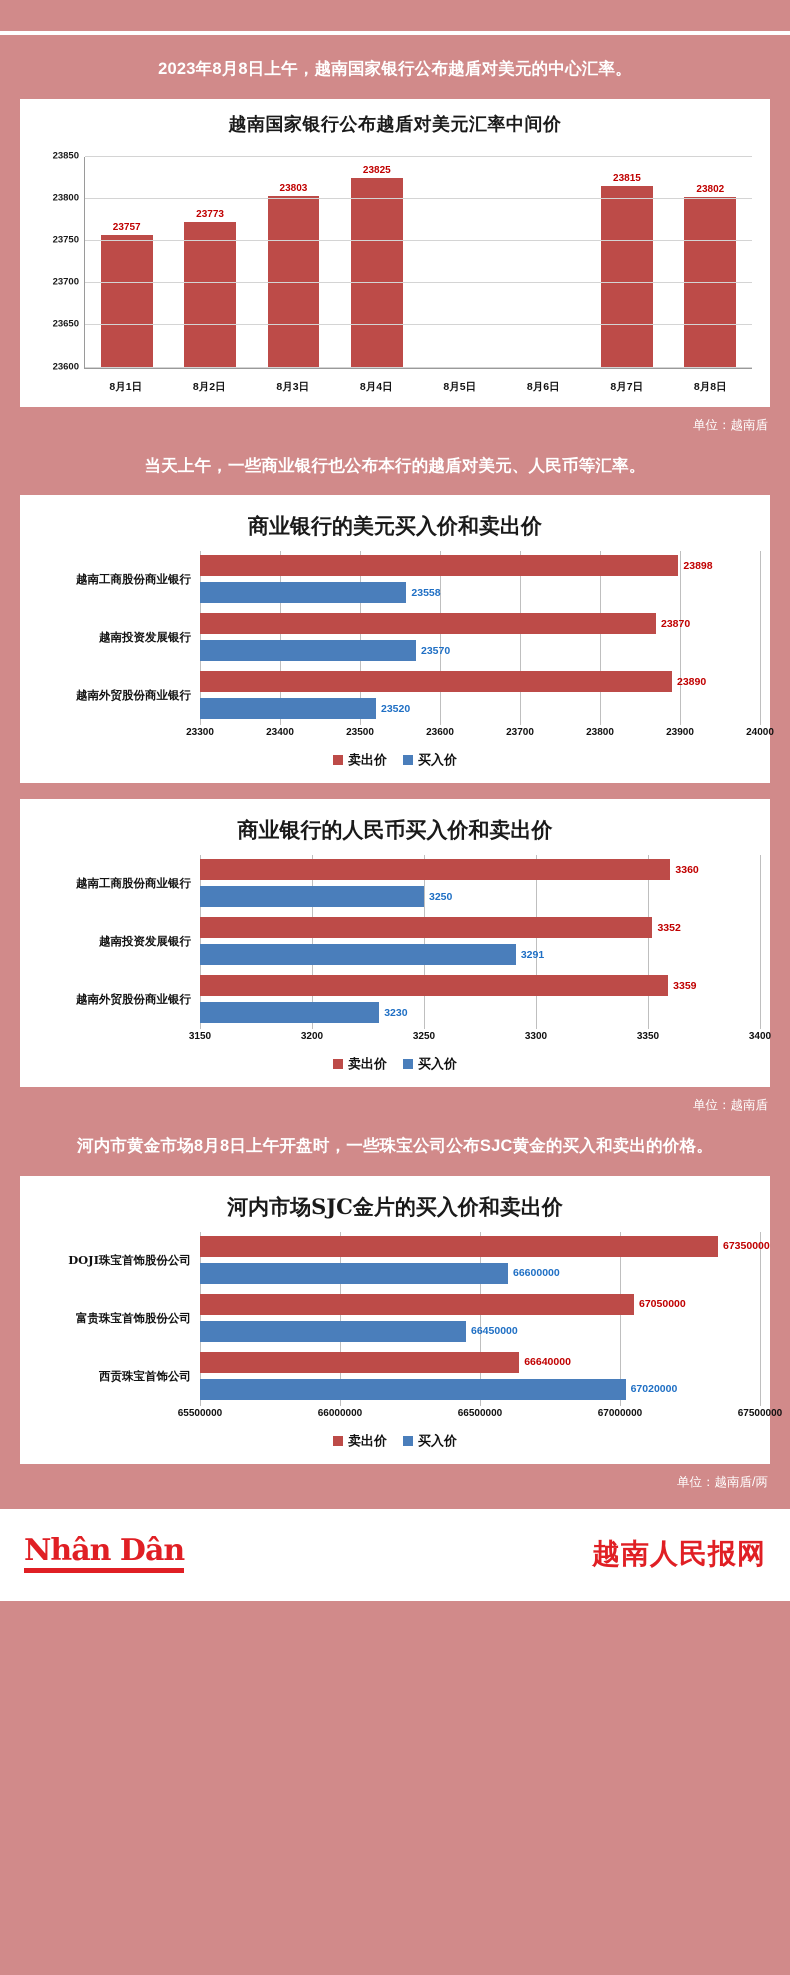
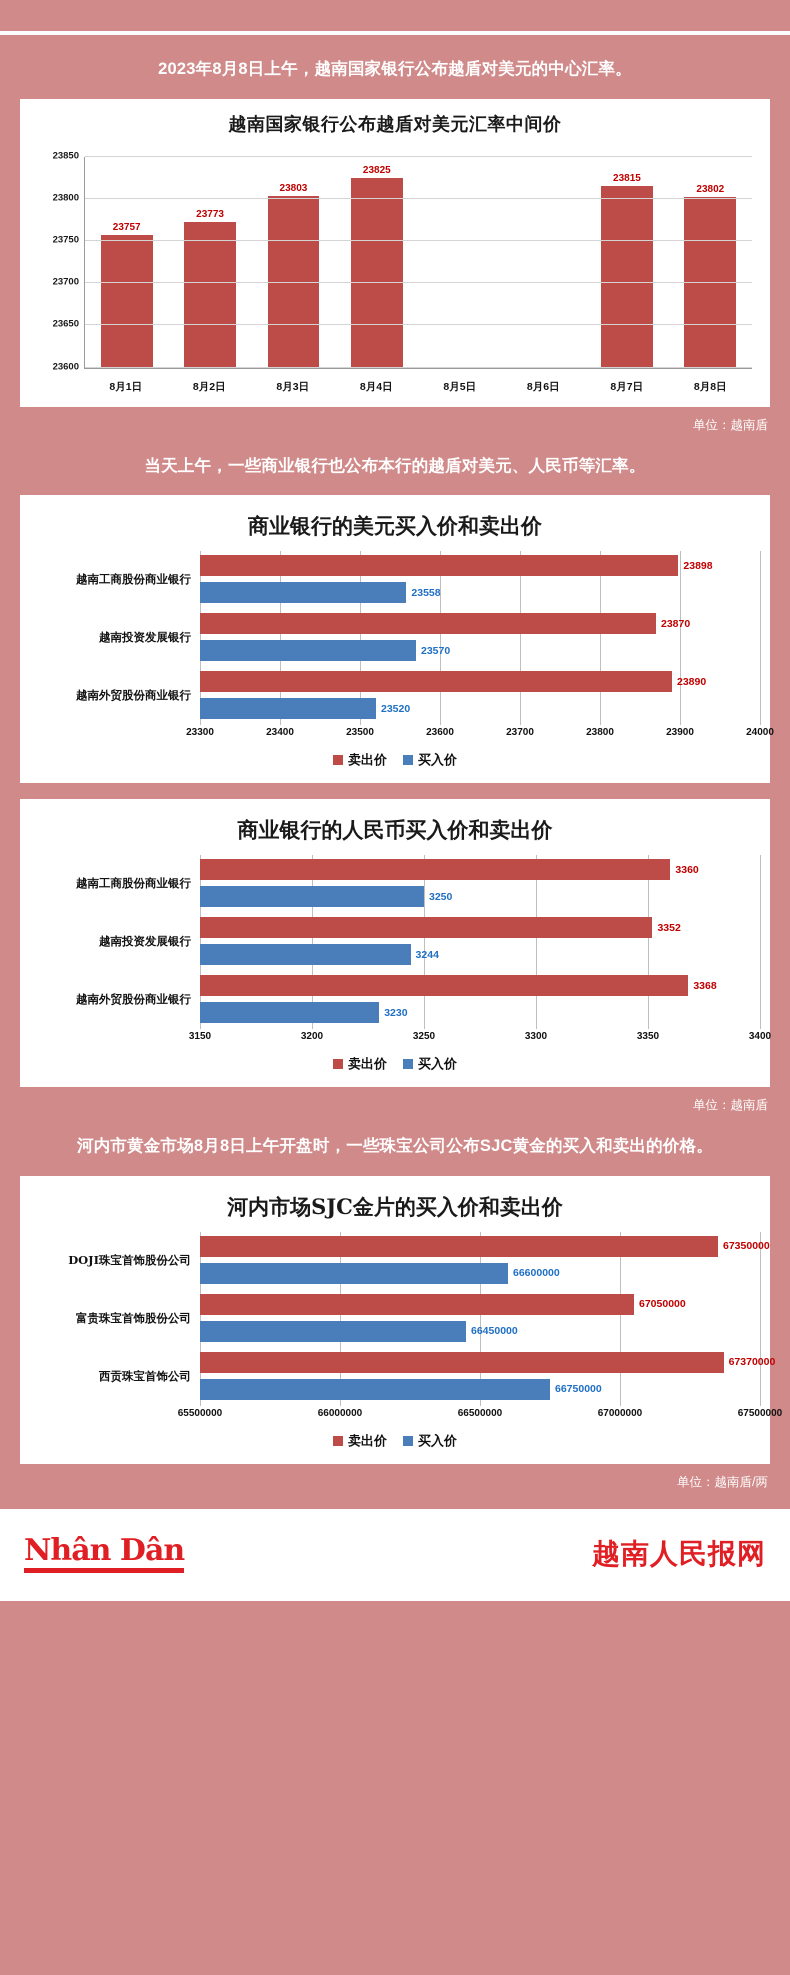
商业银行的人民币买入价和卖出价/买入价/越南投资发展银行: 3291 -> 3244
商业银行的人民币买入价和卖出价/卖出价/越南外贸股份商业银行: 3359 -> 3368
河内市场SJC金片的买入价和卖出价/卖出价/西贡珠宝首饰公司: 66640000 -> 67370000
河内市场SJC金片的买入价和卖出价/买入价/西贡珠宝首饰公司: 67020000 -> 66750000
